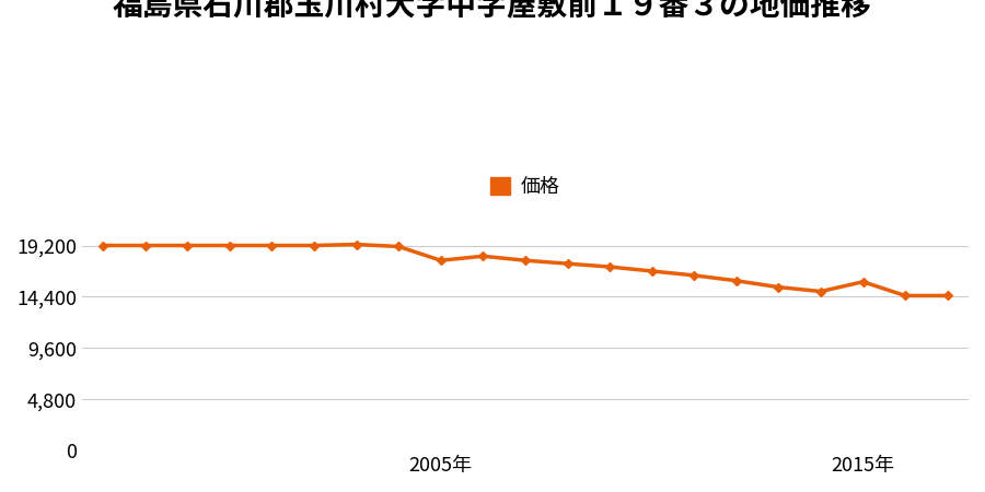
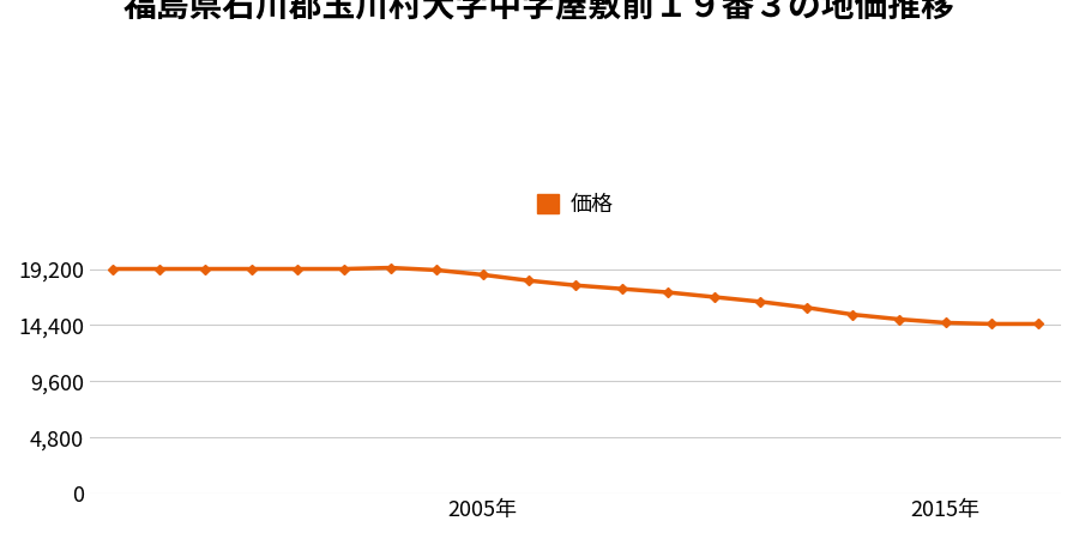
2005年: 17,800 -> 18,700
2015年: 15,800 -> 14,600
